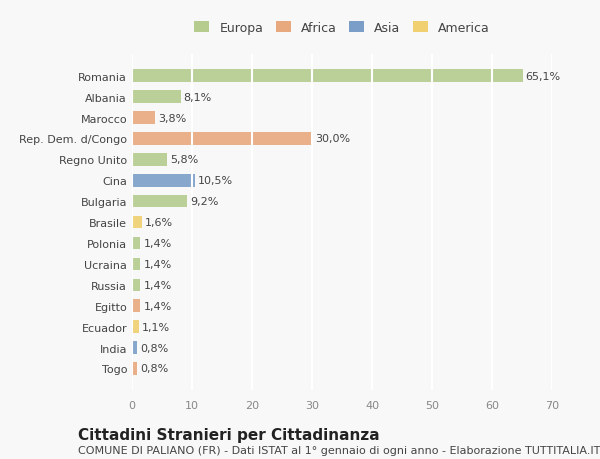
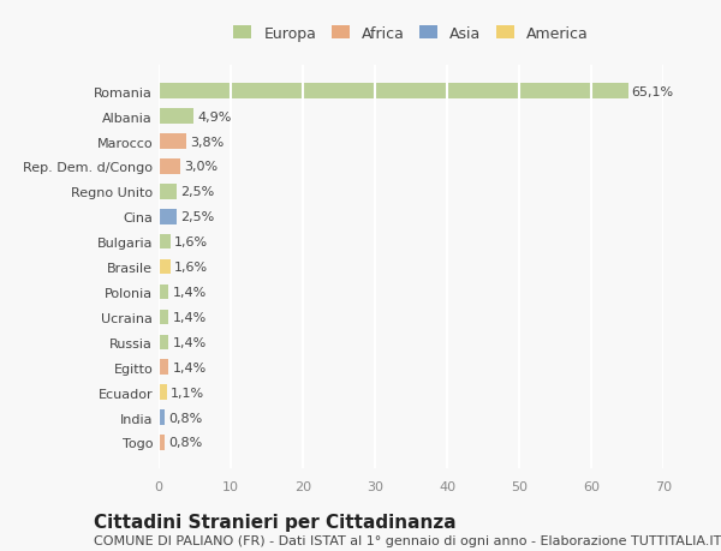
Albania: 8,1% -> 4,9%
Rep. Dem. d/Congo: 30,0% -> 3,0%
Regno Unito: 5,8% -> 2,5%
Cina: 10,5% -> 2,5%
Bulgaria: 9,2% -> 1,6%
